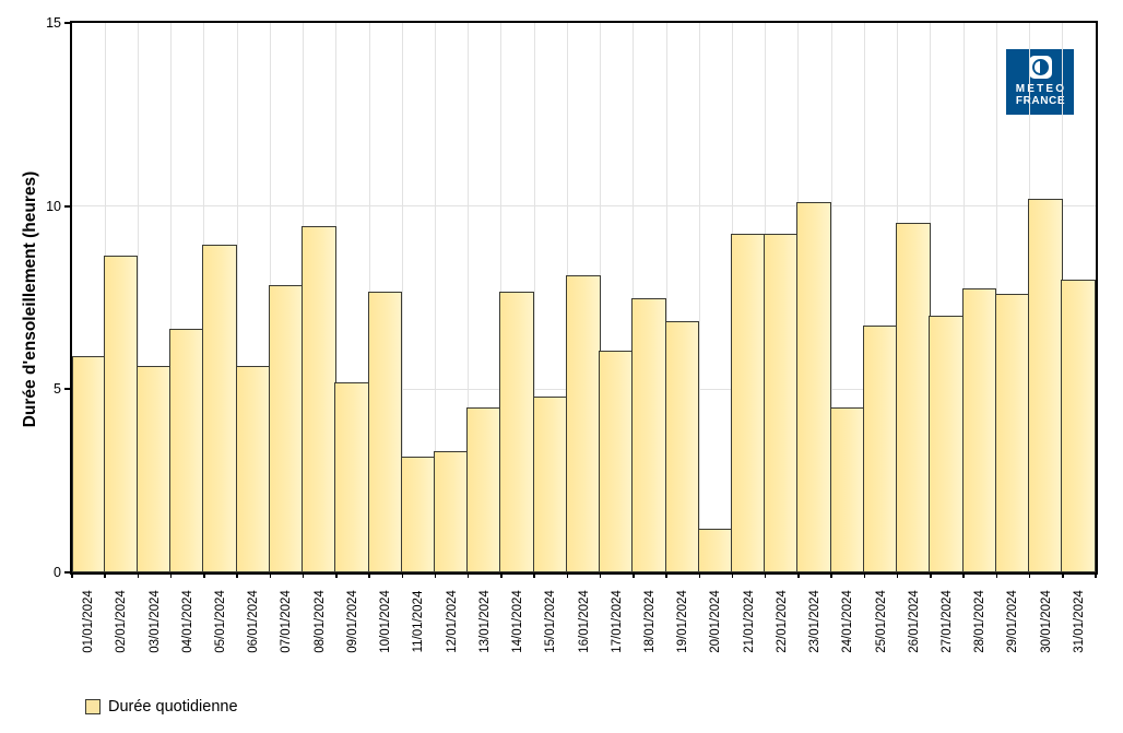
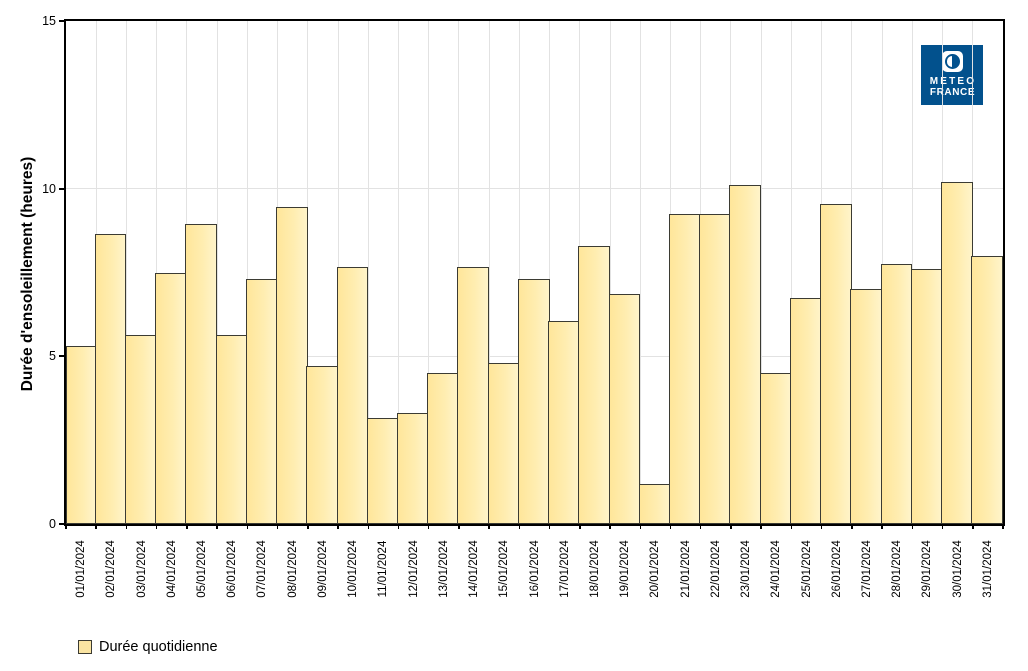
01/01/2024: 5.9 -> 5.3
04/01/2024: 6.7 -> 7.5
07/01/2024: 7.8 -> 7.3
09/01/2024: 5.2 -> 4.7
16/01/2024: 8.1 -> 7.3
18/01/2024: 7.5 -> 8.3
